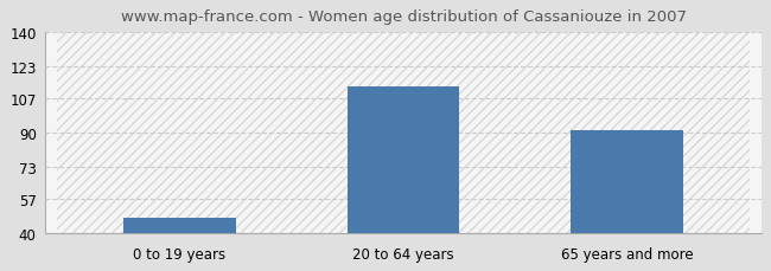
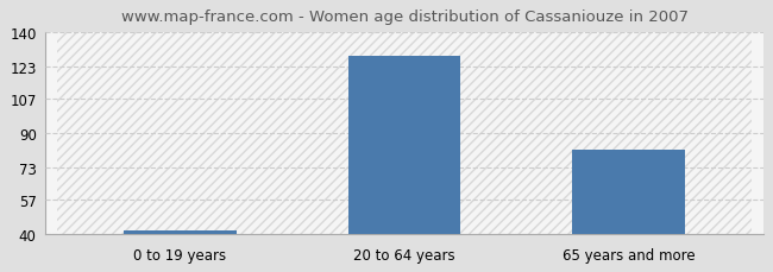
0 to 19 years: 48 -> 42
20 to 64 years: 113 -> 128
65 years and more: 91 -> 82
